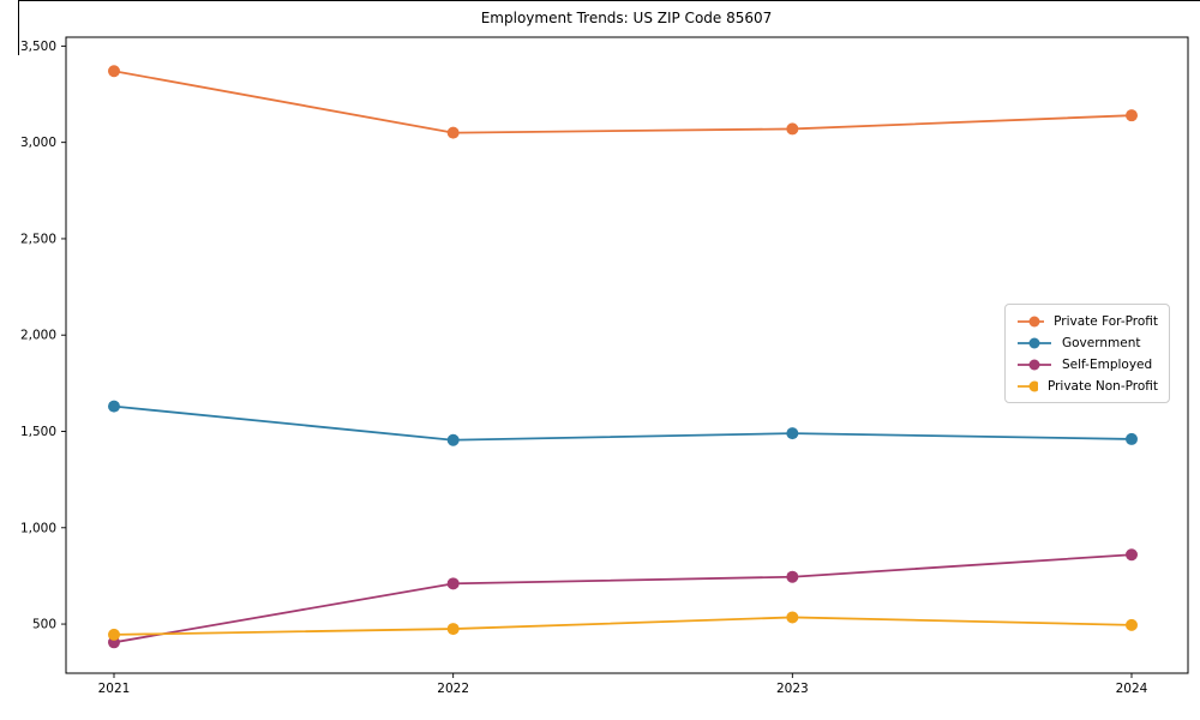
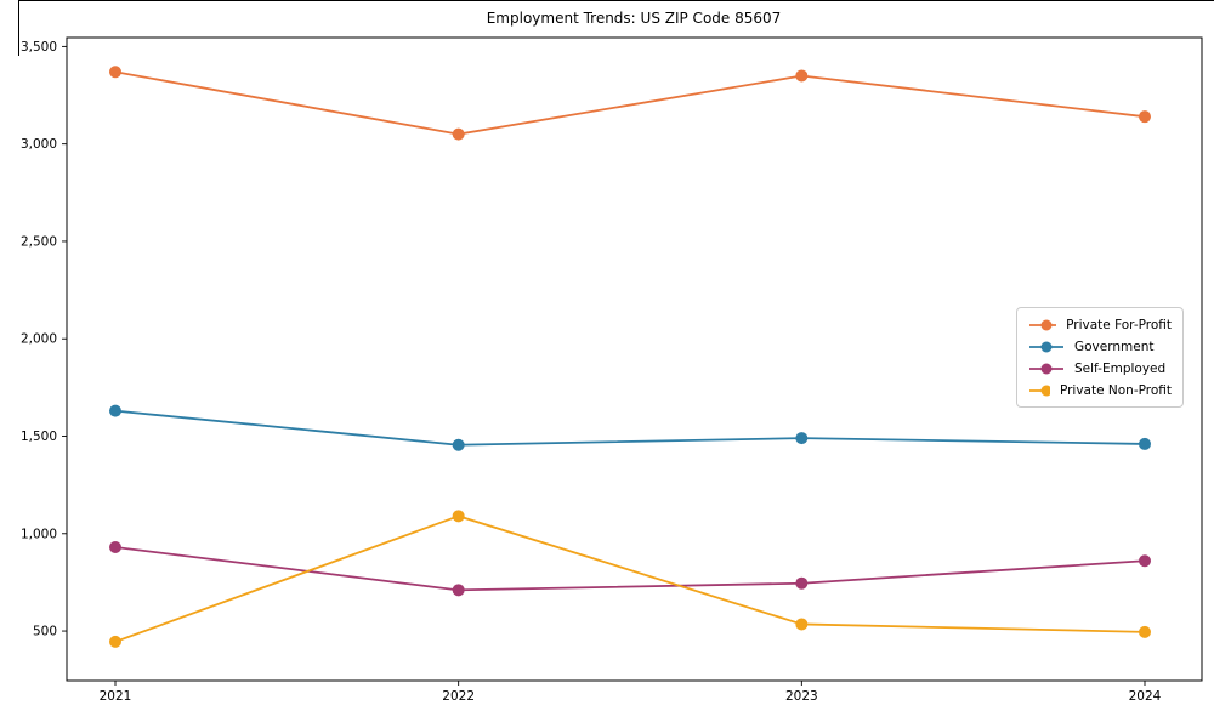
Self-Employed/2021: 400 -> 930
Private Non-Profit/2022: 480 -> 1090
Private For-Profit/2023: 3070 -> 3350
